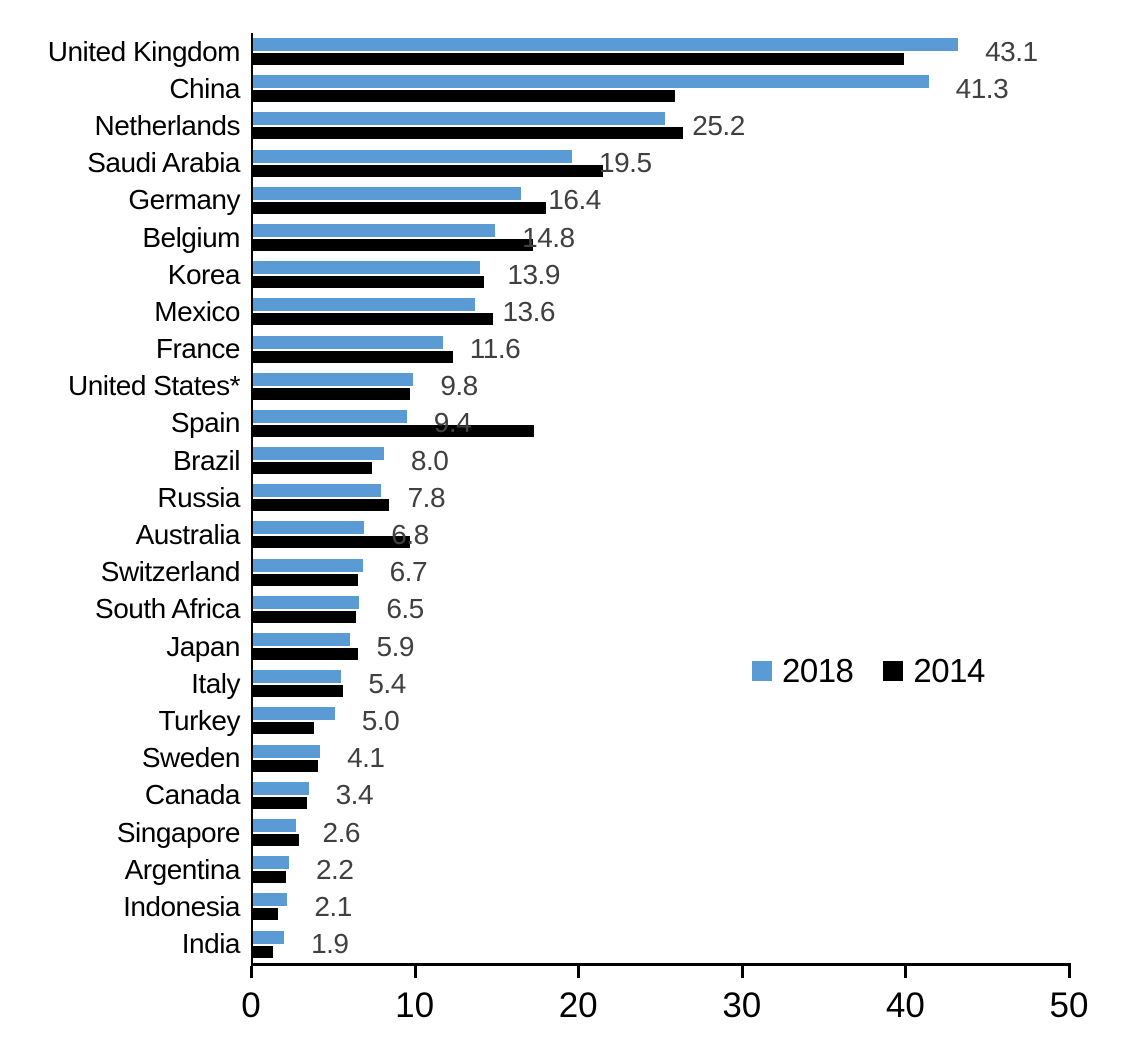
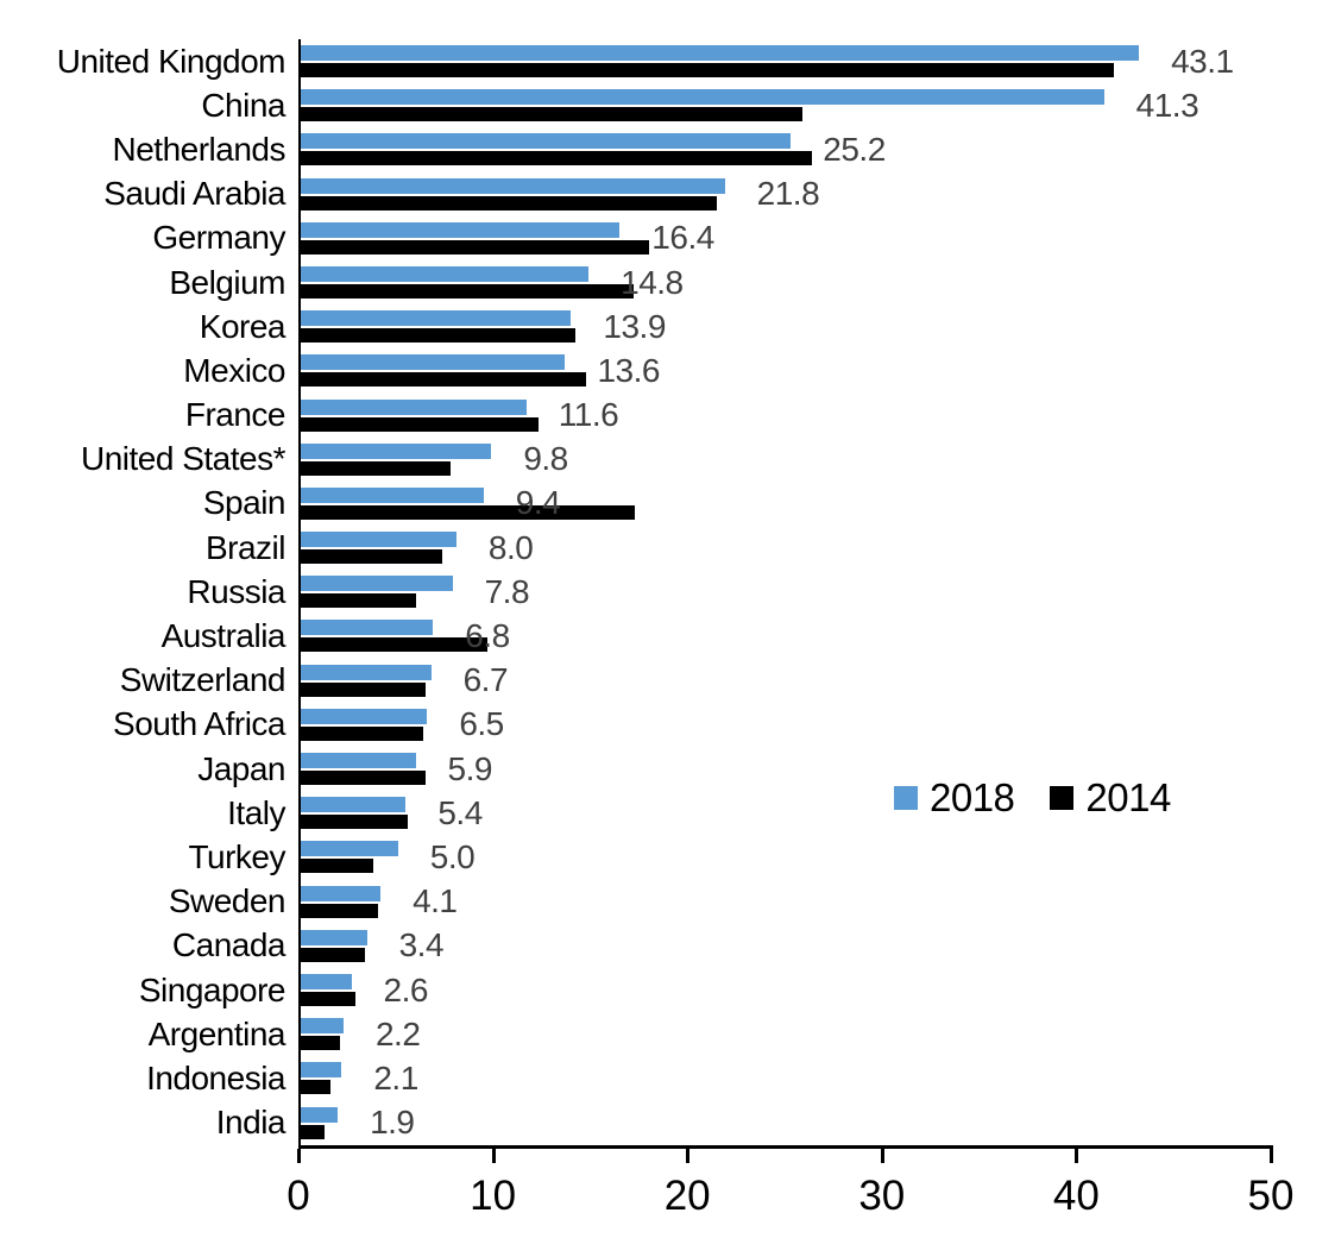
2014/United Kingdom: 39.8 -> 41.8
2018/Saudi Arabia: 19.5 -> 21.8
2014/United States*: 9.6 -> 7.7
2014/Russia: 8.3 -> 5.9
